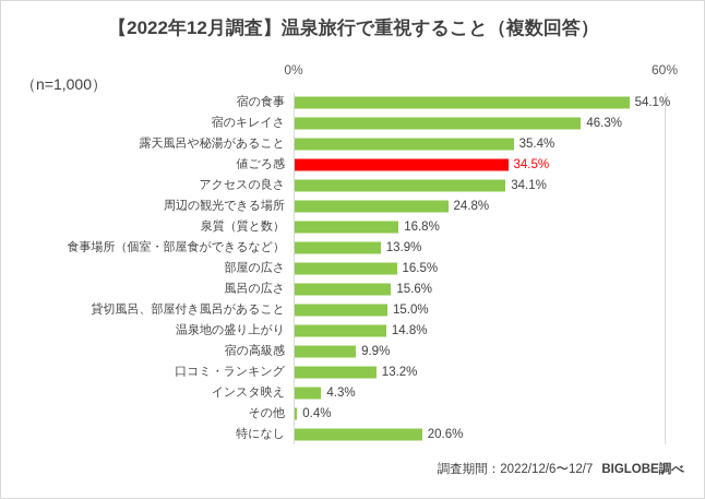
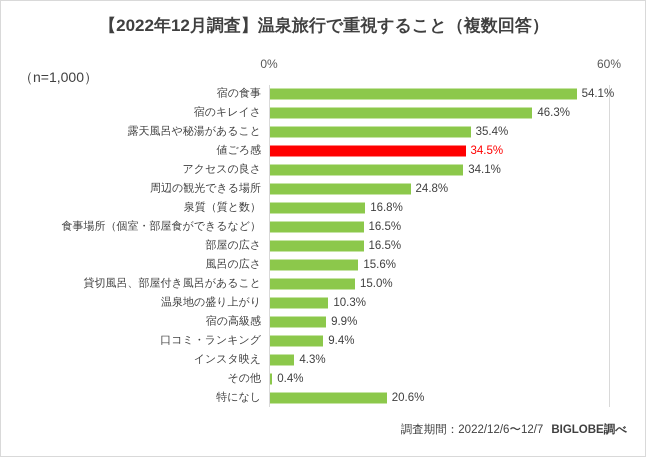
食事場所（個室・部屋食ができるなど）: 13.9% -> 16.5%
温泉地の盛り上がり: 14.8% -> 10.3%
口コミ・ランキング: 13.2% -> 9.4%
